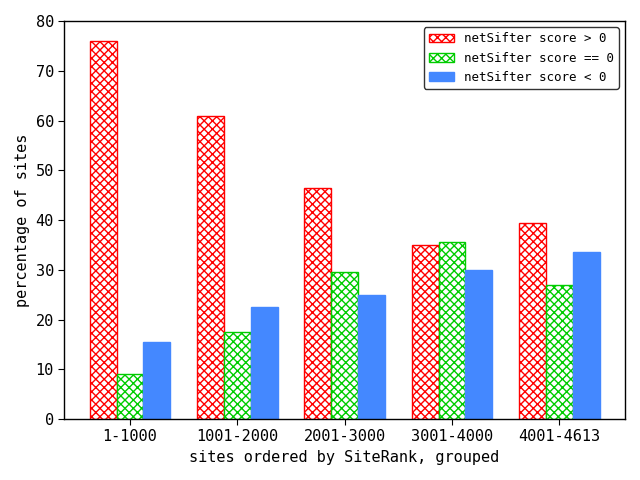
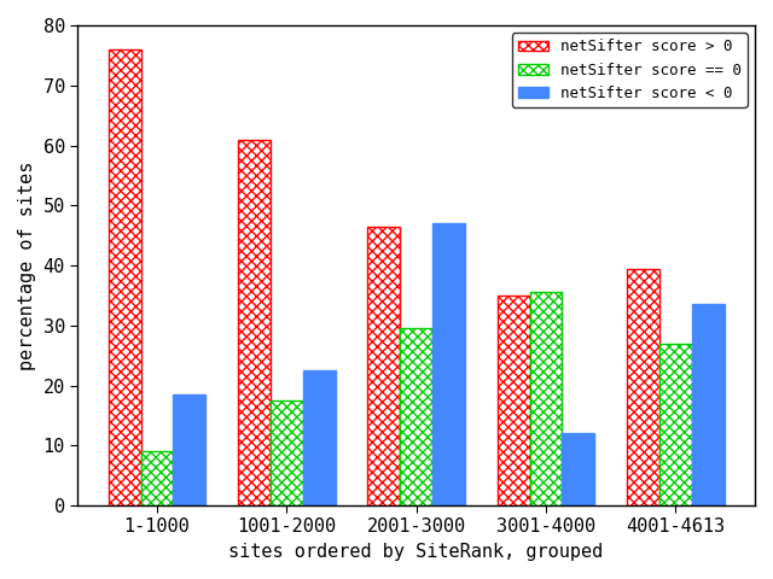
netSifter score < 0/1-1000: 15.5 -> 18.5
netSifter score < 0/2001-3000: 25.0 -> 47.0
netSifter score < 0/3001-4000: 30.0 -> 12.0
